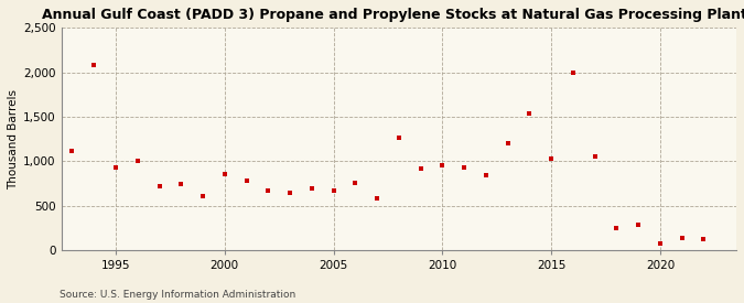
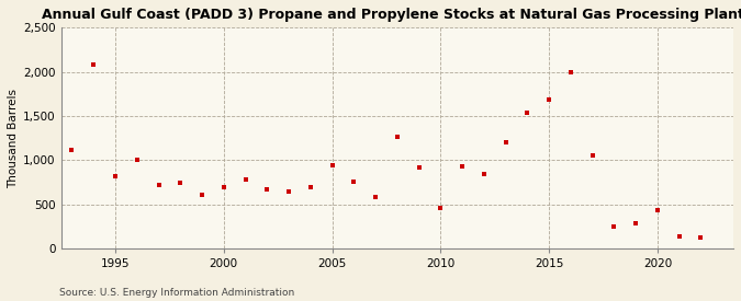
1995: 930 -> 820
2000: 850 -> 700
2005: 670 -> 940
2010: 950 -> 460
2015: 1,030 -> 1,680
2020: 80 -> 440
